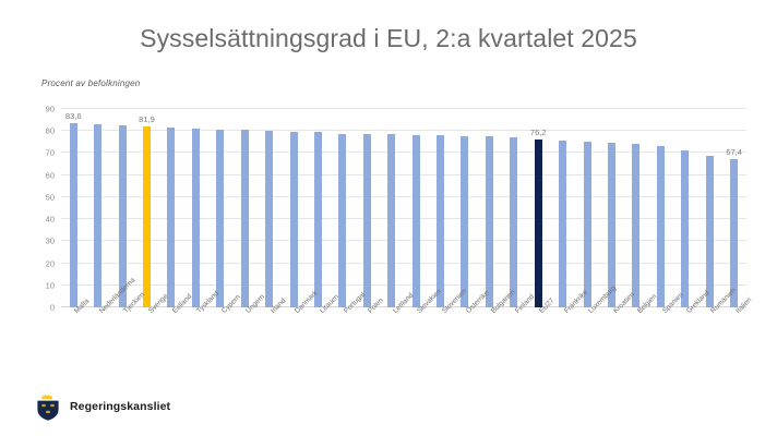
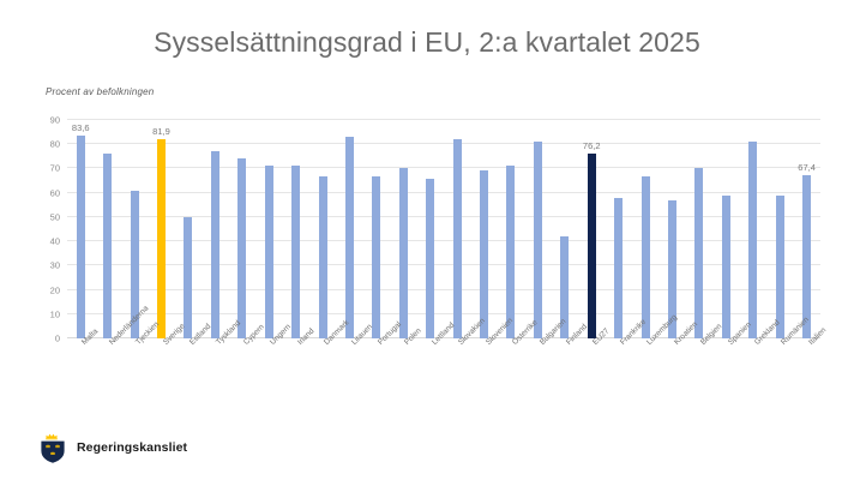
Nederländerna: 83 -> 76
Tjeckien: 83 -> 61
Estland: 81 -> 50
Tyskland: 81 -> 77
Cypern: 81 -> 74
Ungern: 81 -> 71
Irland: 80 -> 71
Danmark: 80 -> 67
Litauen: 80 -> 83
Portugal: 79 -> 67
Polen: 78 -> 70
Lettland: 78 -> 66
Slovakien: 78 -> 82
Slovenien: 78 -> 69
Österrike: 78 -> 71
Bulgarien: 78 -> 81
Finland: 77 -> 42
Frankrike: 76 -> 58
Luxemburg: 75 -> 67
Kroatien: 75 -> 57
Belgien: 74 -> 70
Spanien: 73 -> 59
Grekland: 71 -> 81
Rumänien: 69 -> 59
